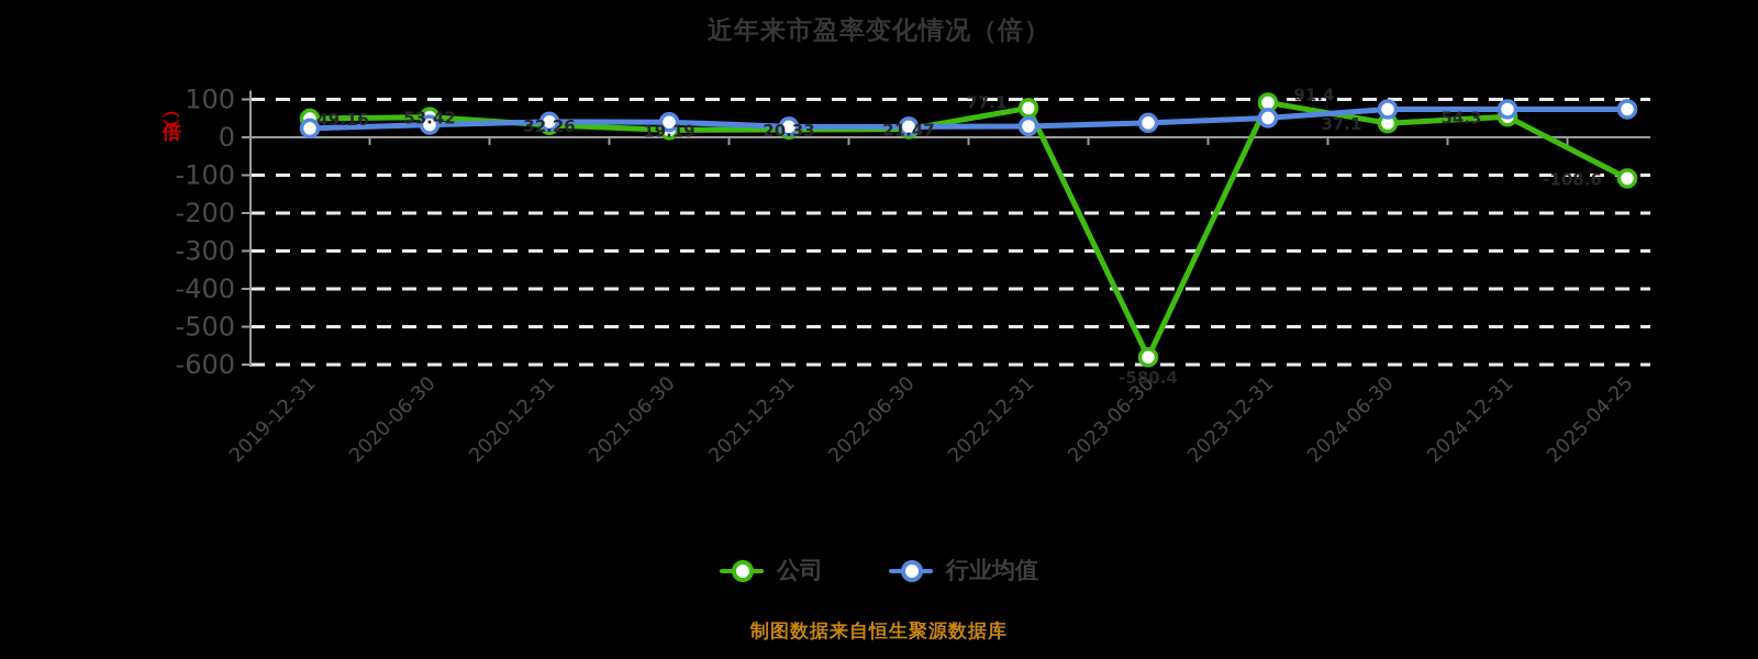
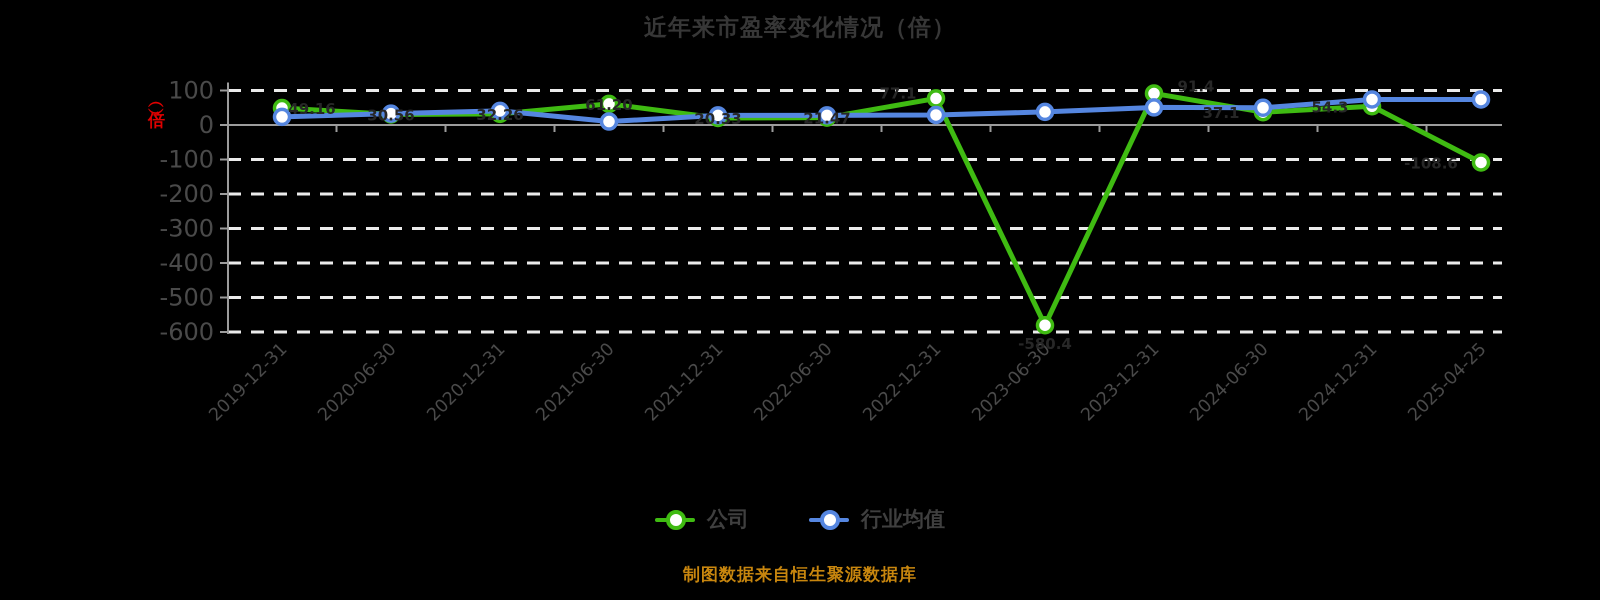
公司/2020-06-30: 53.42 -> 30.56
公司/2021-06-30: 19.19 -> 61.20
行业均值/2021-06-30: 40 -> 10
行业均值/2024-06-30: 70 -> 50
